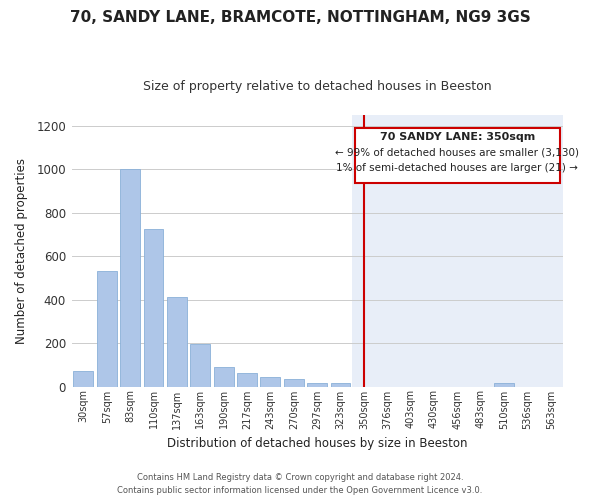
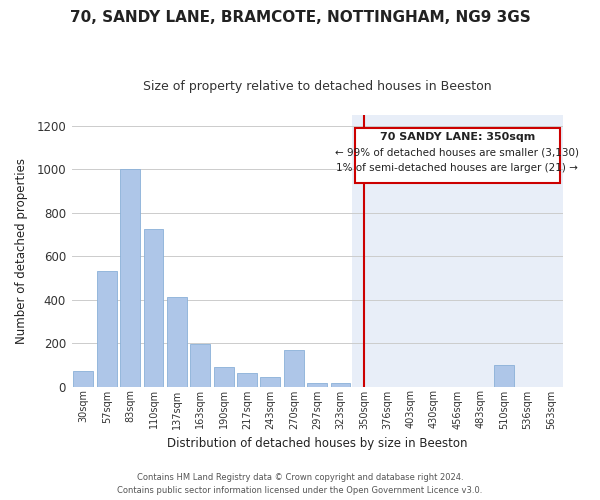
270sqm: 33 -> 170
510sqm: 15 -> 100
